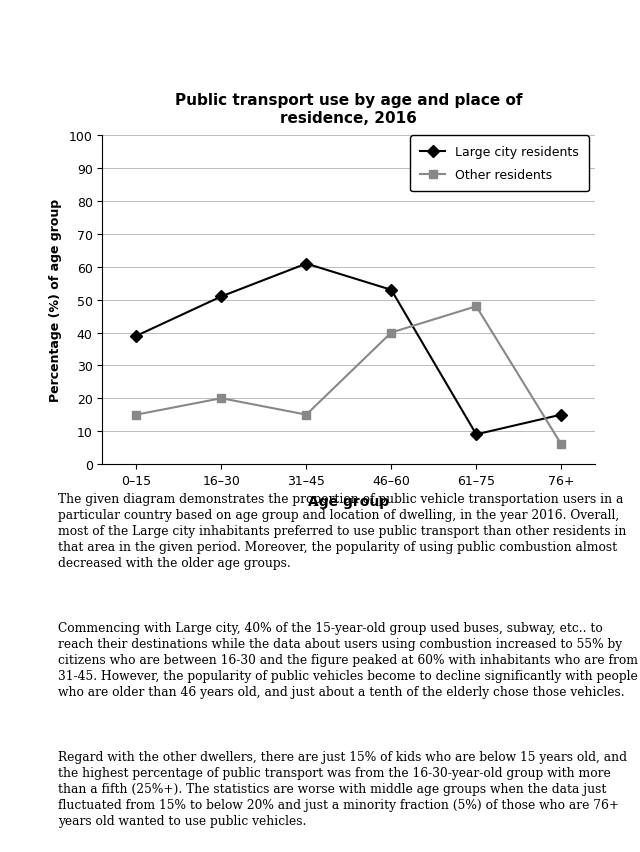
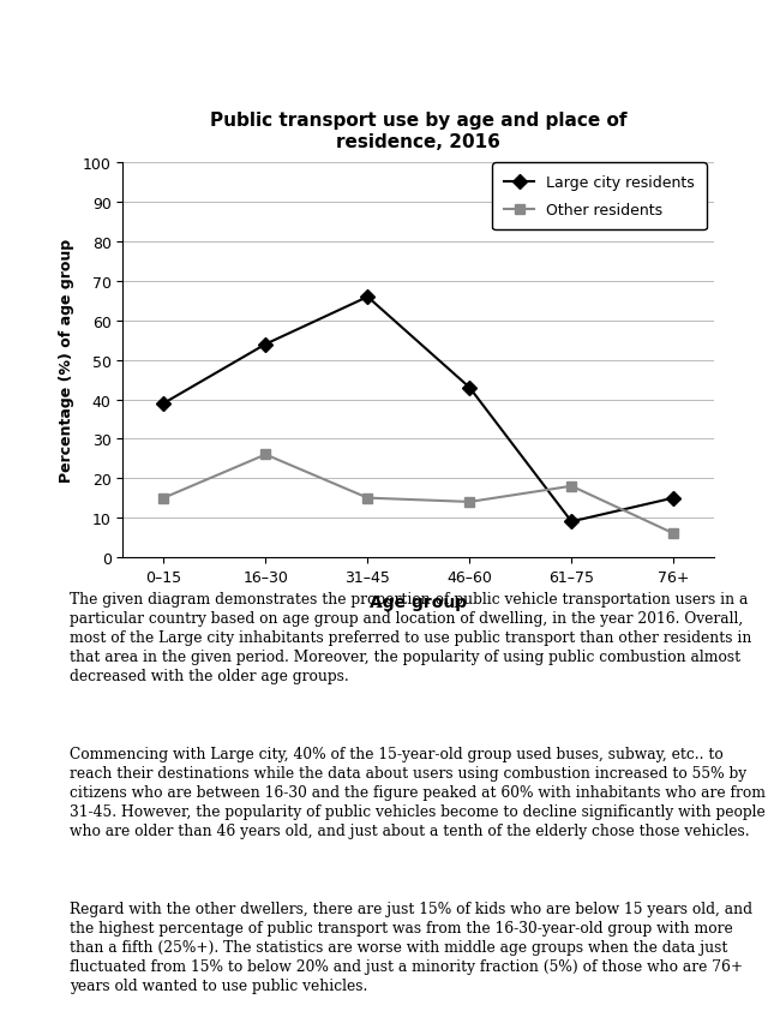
Large city residents/16–30: 51 -> 54
Other residents/16–30: 20 -> 26
Large city residents/31–45: 61 -> 66
Large city residents/46–60: 53 -> 43
Other residents/46–60: 40 -> 14
Other residents/61–75: 48 -> 18
